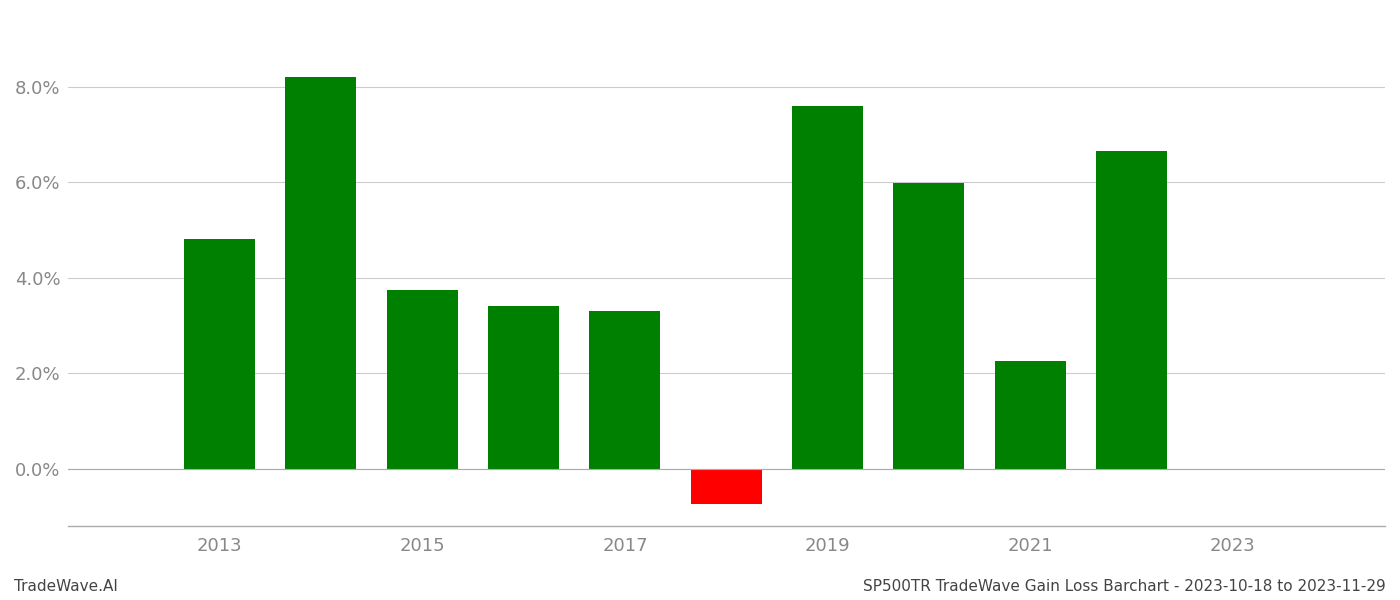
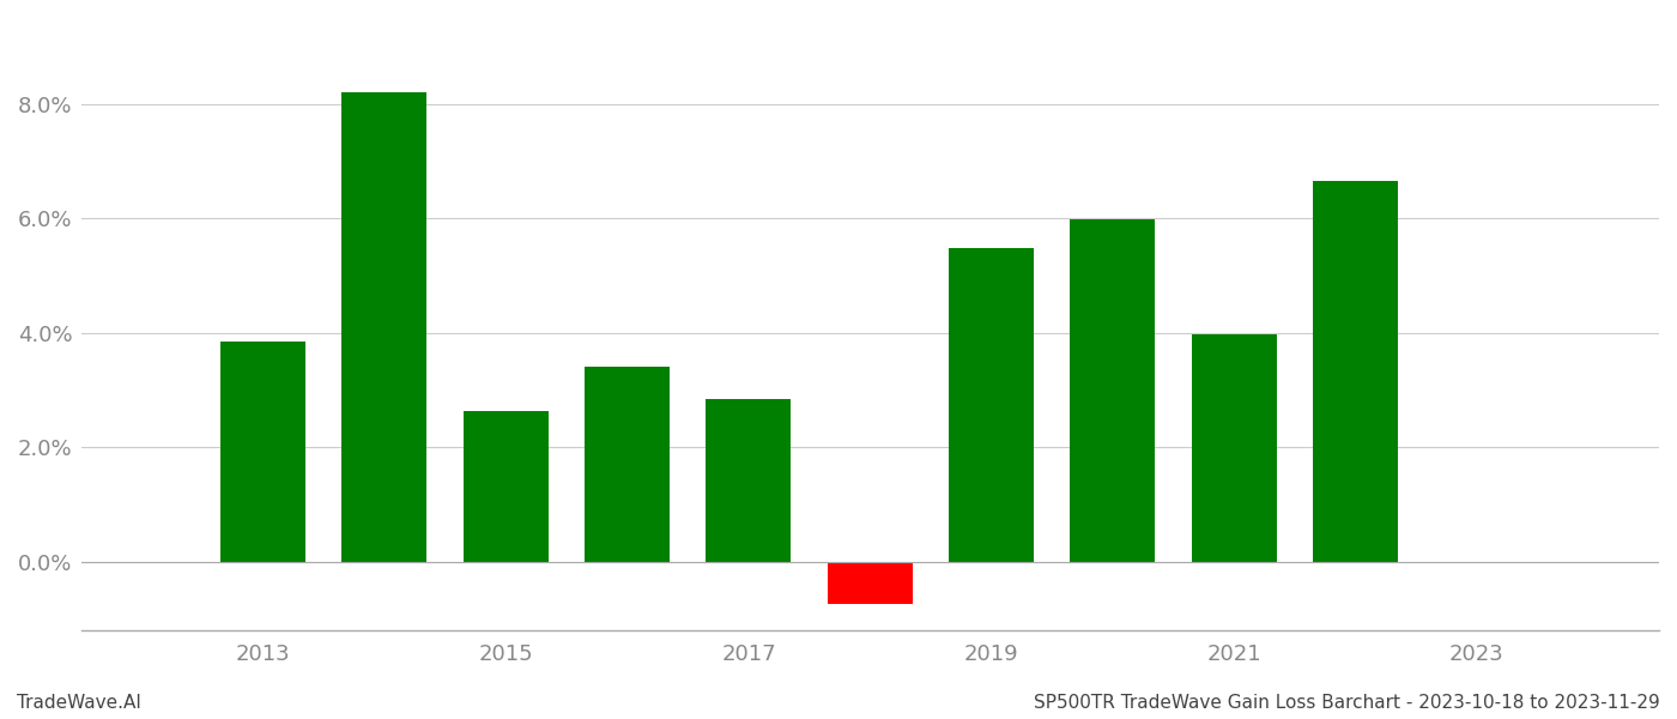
2013: 4.80% -> 3.85%
2015: 3.75% -> 2.63%
2017: 3.30% -> 2.83%
2019: 7.60% -> 5.48%
2021: 2.25% -> 3.97%
